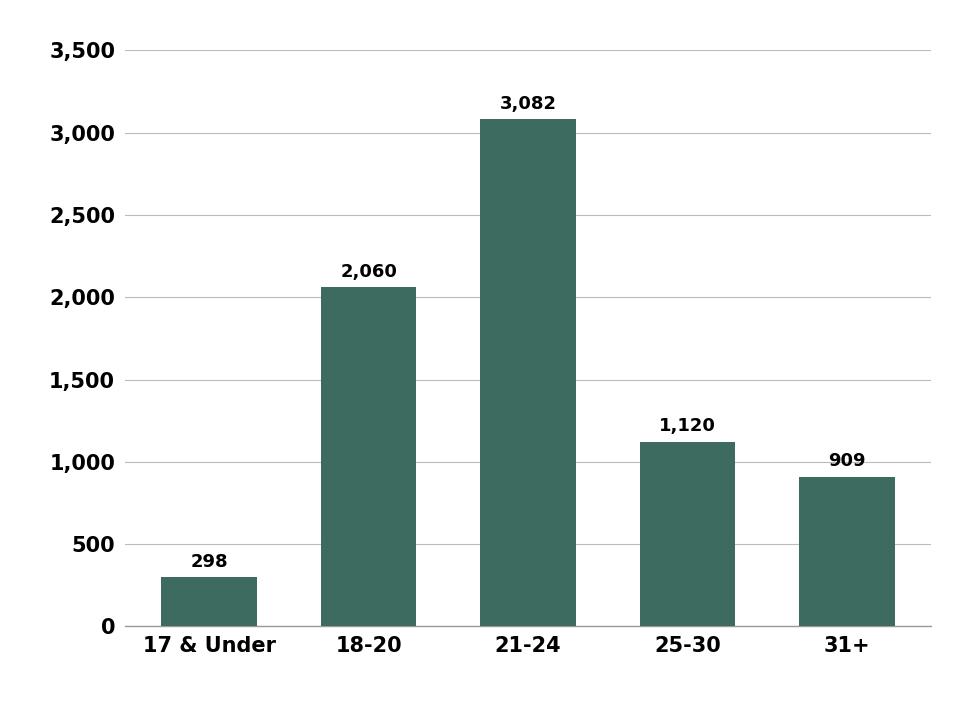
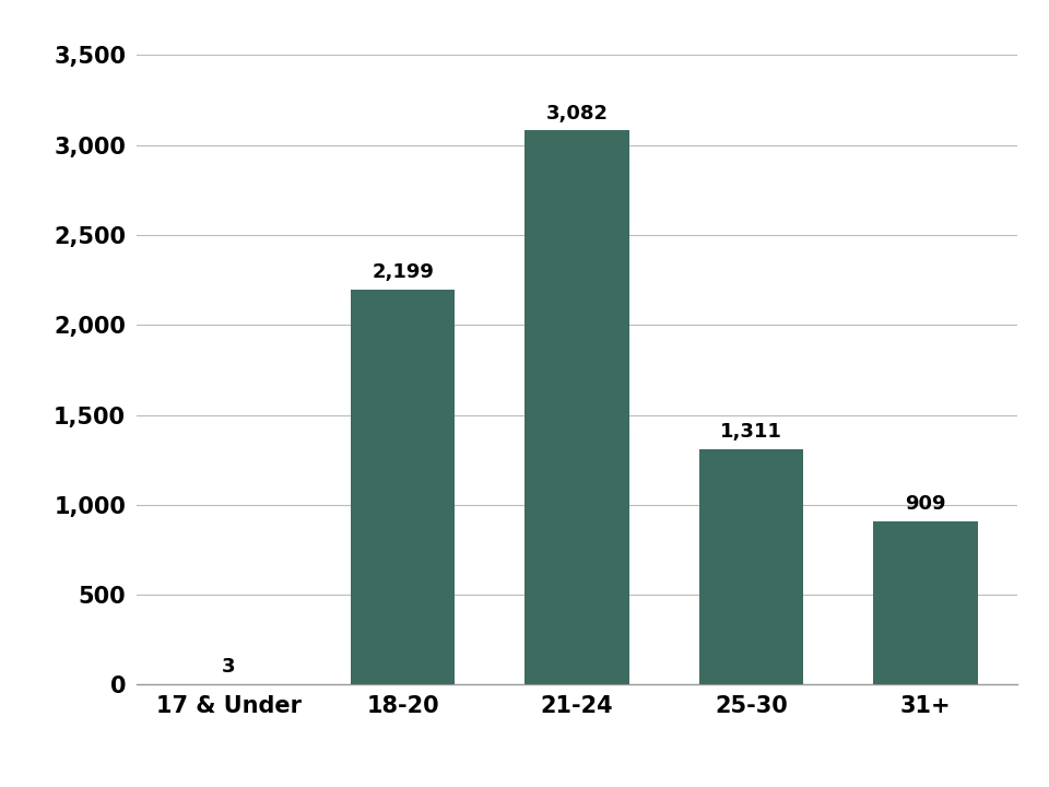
17 & Under: 298 -> 3
18-20: 2,060 -> 2,199
25-30: 1,120 -> 1,311
